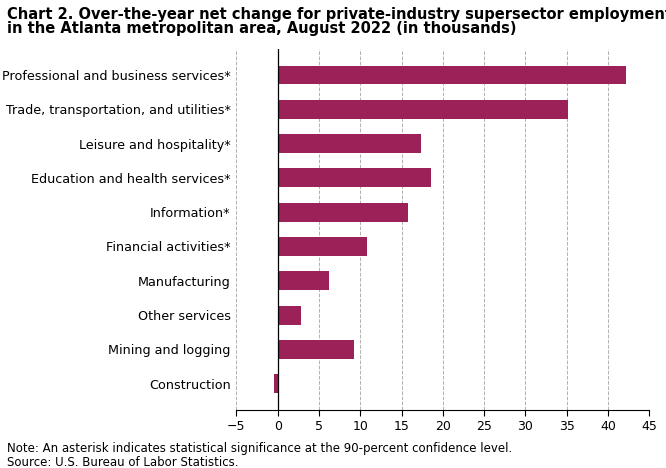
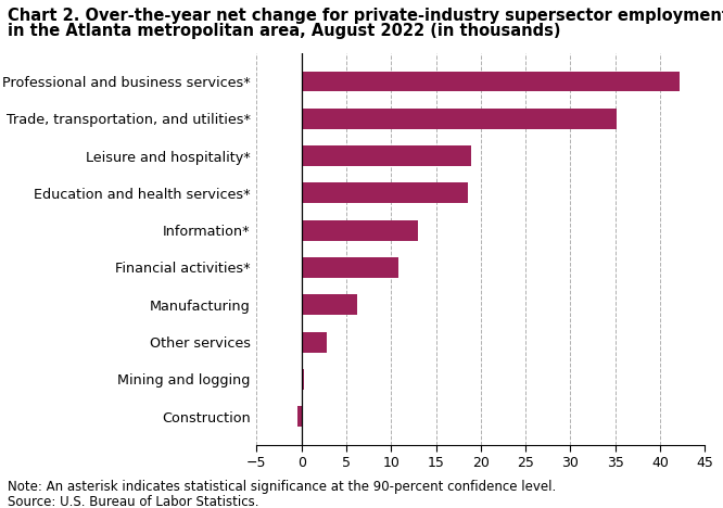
Leisure and hospitality*: 17.4 -> 18.9
Information*: 15.8 -> 13.0
Mining and logging: 9.2 -> 0.3
